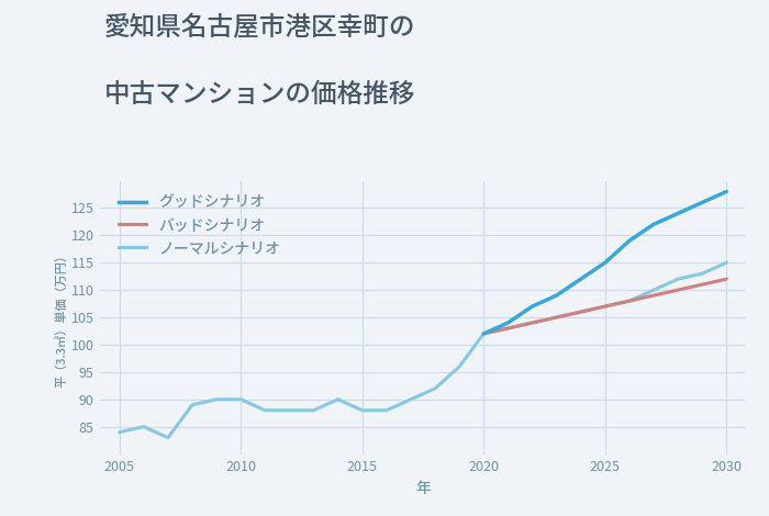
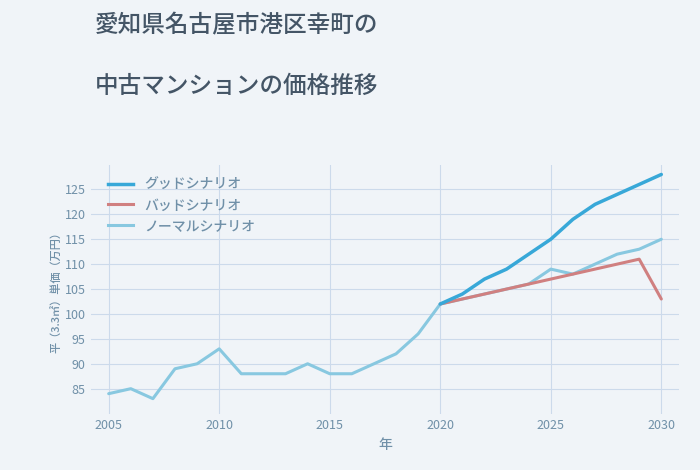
ノーマルシナリオ/2010: 90 -> 93
ノーマルシナリオ/2025: 107 -> 109
バッドシナリオ/2030: 112 -> 103
